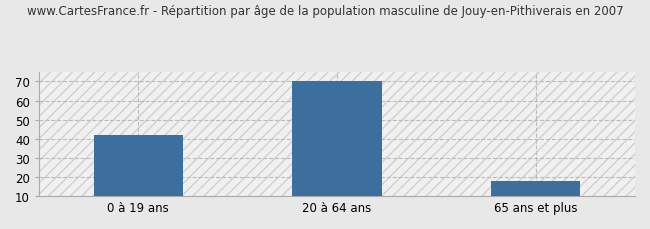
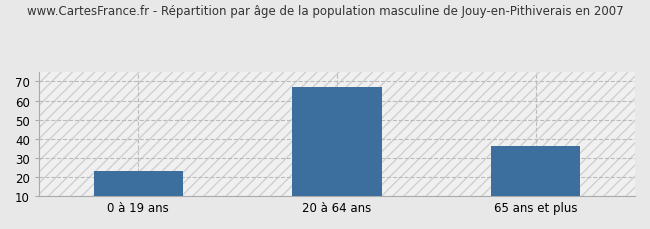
0 à 19 ans: 42 -> 23
20 à 64 ans: 70 -> 67
65 ans et plus: 18 -> 36
